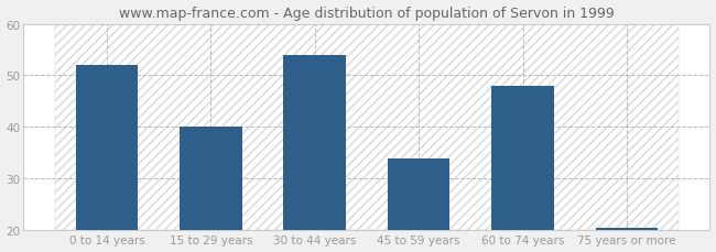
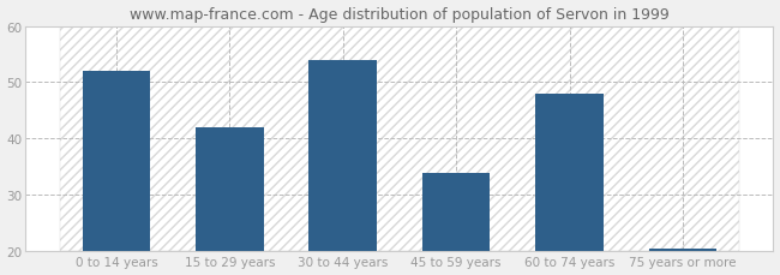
15 to 29 years: 40.0 -> 42.0
